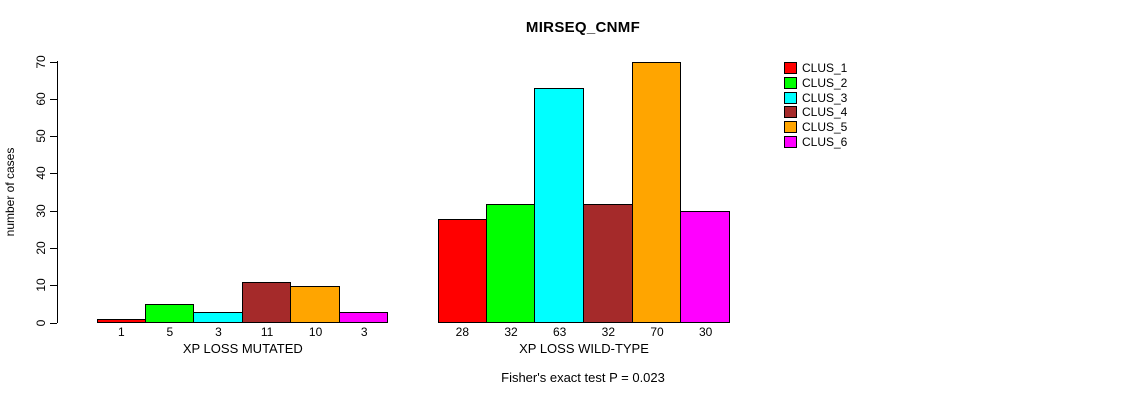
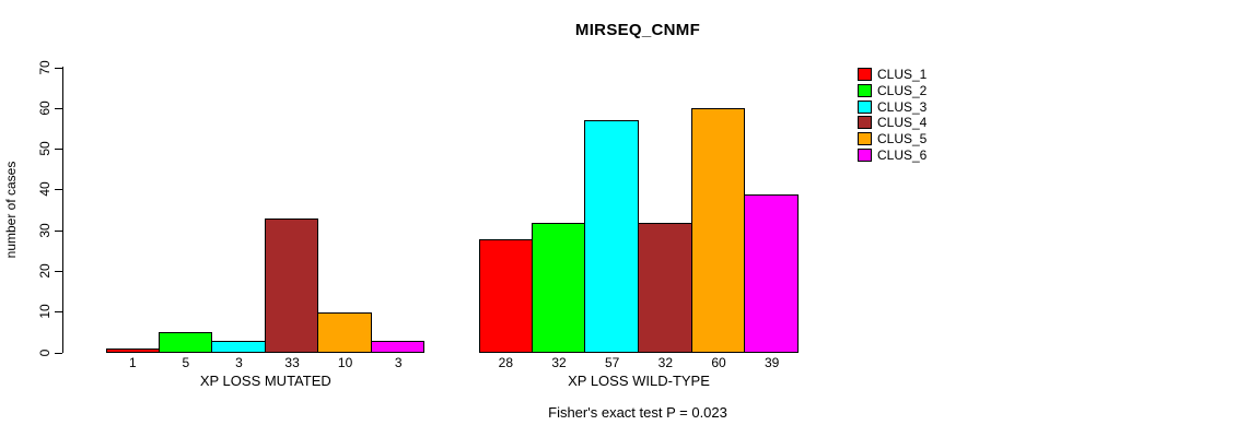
CLUS_4/XP LOSS MUTATED: 11 -> 33
CLUS_3/XP LOSS WILD-TYPE: 63 -> 57
CLUS_5/XP LOSS WILD-TYPE: 70 -> 60
CLUS_6/XP LOSS WILD-TYPE: 30 -> 39
